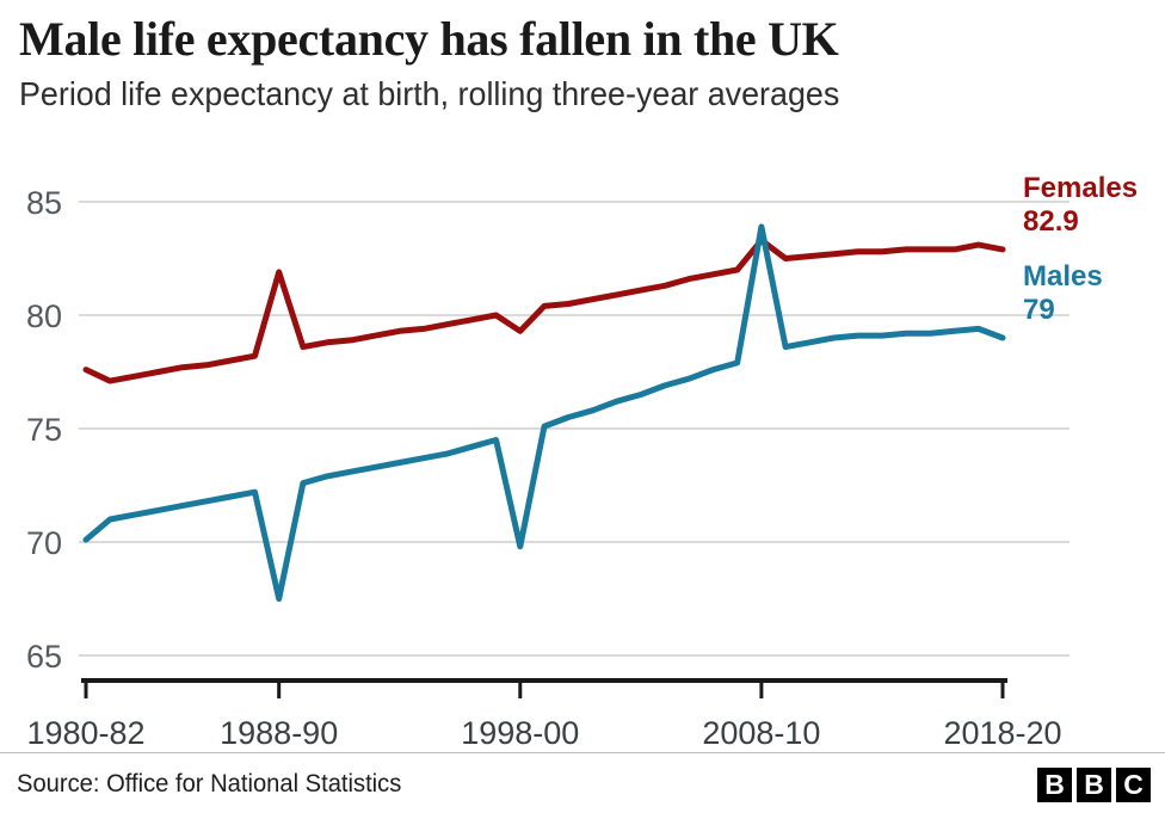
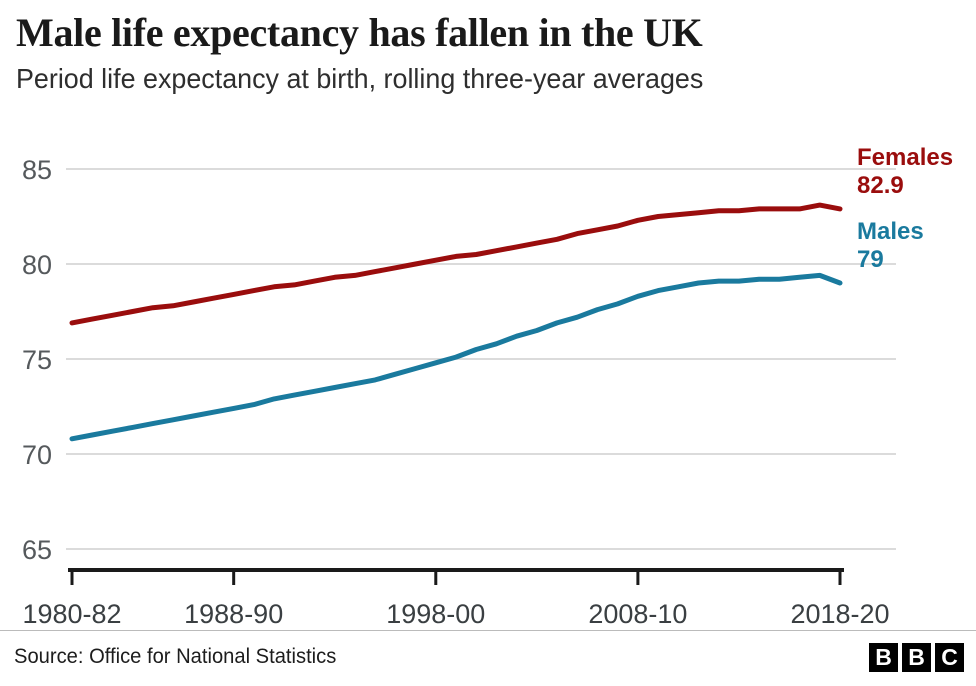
Females/1980-82: 77.6 -> 76.9
Males/1980-82: 70.1 -> 70.8
Females/1988-90: 81.9 -> 78.4
Males/1988-90: 67.5 -> 72.4
Females/1998-00: 79.3 -> 80.2
Males/1998-00: 69.8 -> 74.8
Females/2008-10: 83.3 -> 82.3
Males/2008-10: 83.9 -> 78.3
